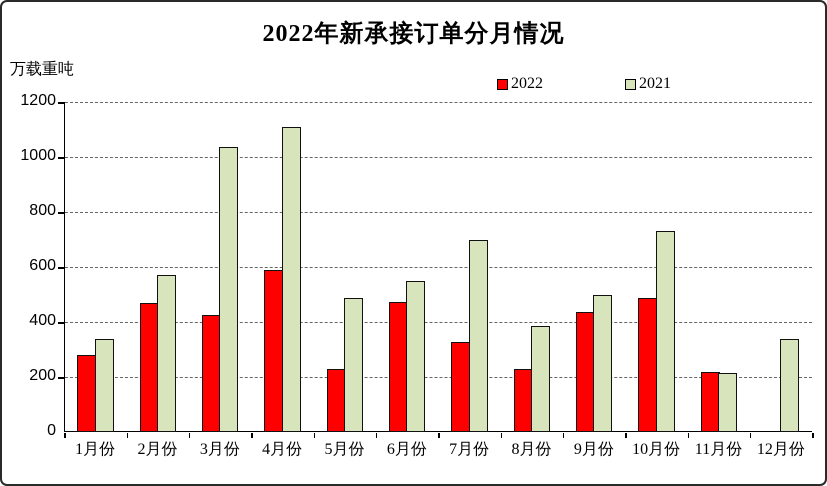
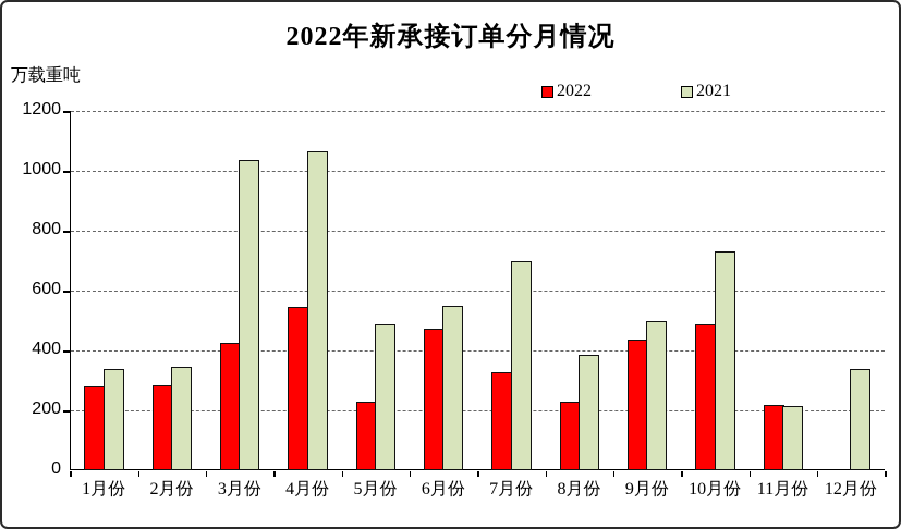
2022/2月份: 470 -> 280
2021/2月份: 570 -> 340
2022/4月份: 590 -> 540
2021/4月份: 1110 -> 1070
